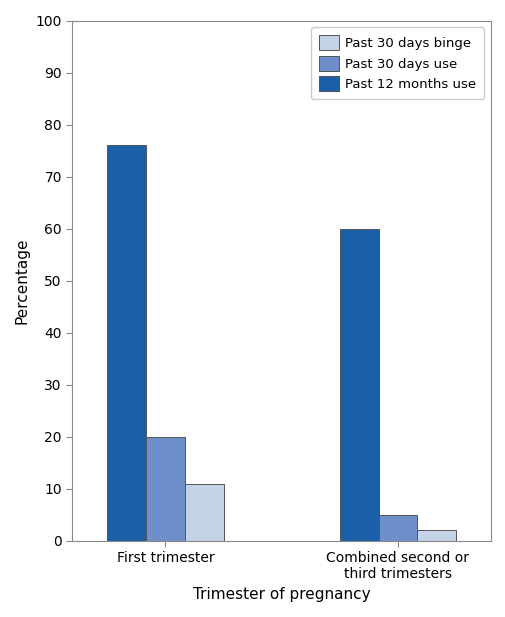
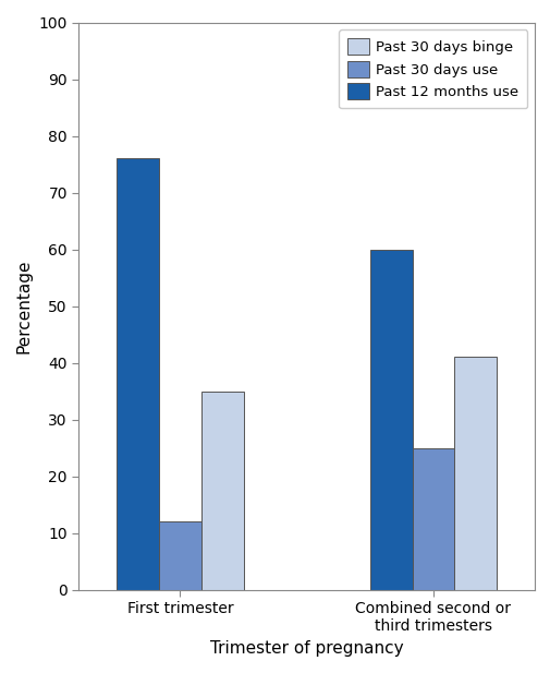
Past 30 days use/First trimester: 20 -> 12
Past 30 days binge/First trimester: 11 -> 35
Past 30 days use/Combined second or third trimesters: 5 -> 25
Past 30 days binge/Combined second or third trimesters: 2 -> 41
